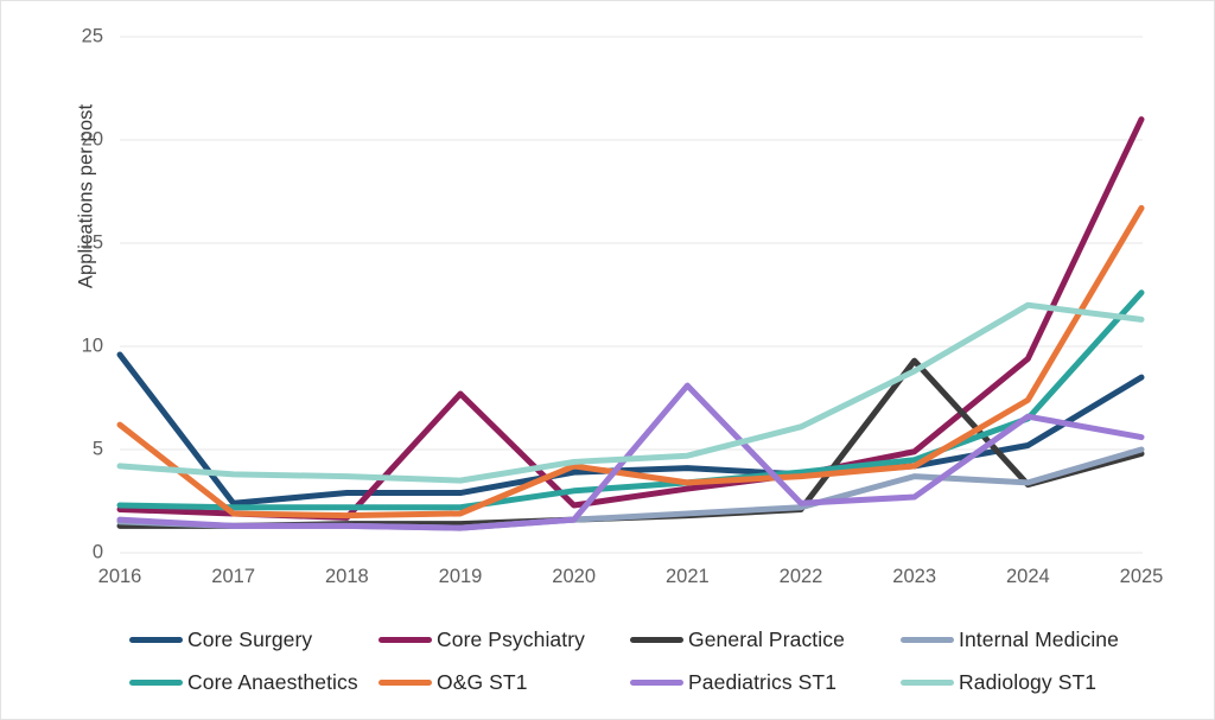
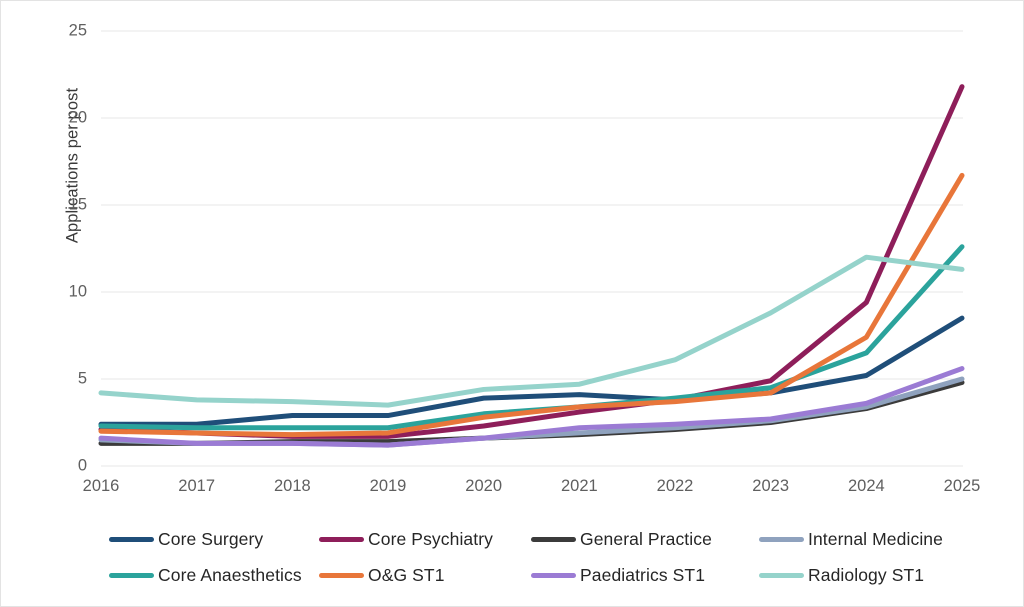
Core Surgery/2016: 9.6 -> 2.4
O&G ST1/2016: 6.2 -> 2.0
Core Psychiatry/2019: 7.7 -> 1.7
O&G ST1/2020: 4.2 -> 2.8
Paediatrics ST1/2021: 8.1 -> 2.2
General Practice/2023: 9.3 -> 2.5
Internal Medicine/2023: 3.7 -> 2.6
Paediatrics ST1/2024: 6.6 -> 3.6
Core Psychiatry/2025: 21.0 -> 21.8
